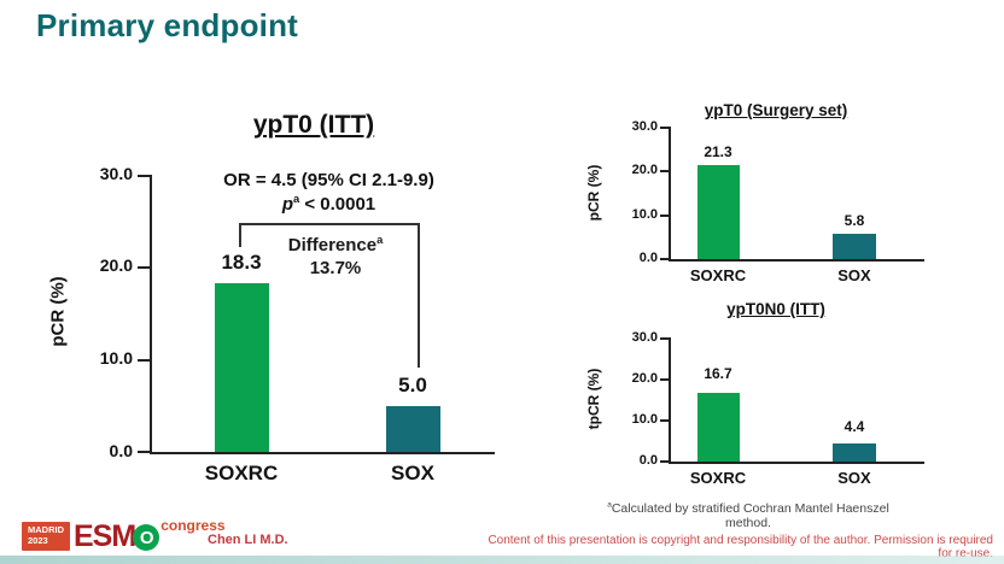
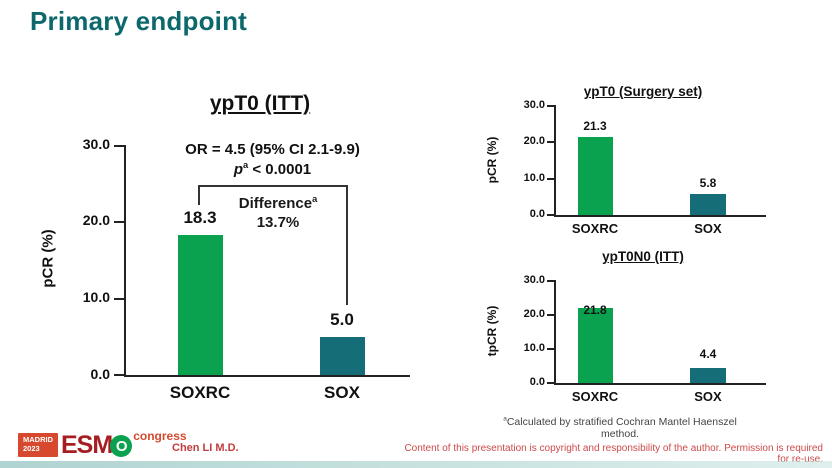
ypT0N0 (ITT)/SOXRC: 16.7 -> 21.8
